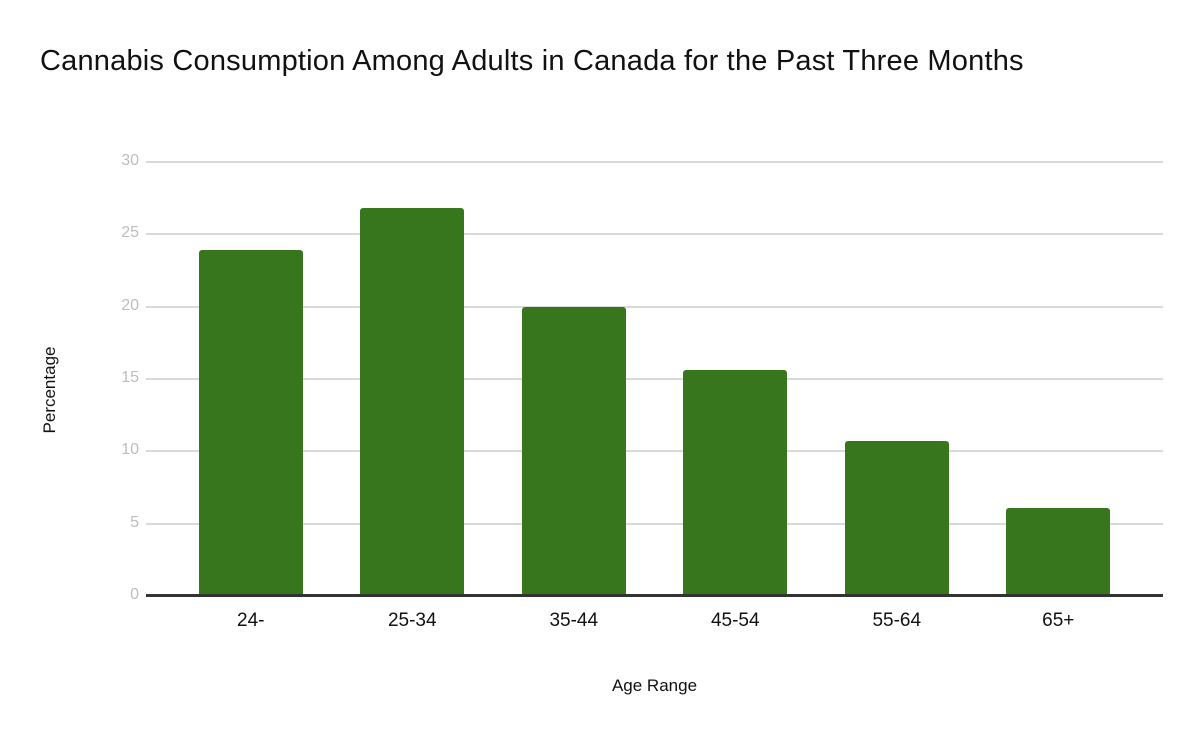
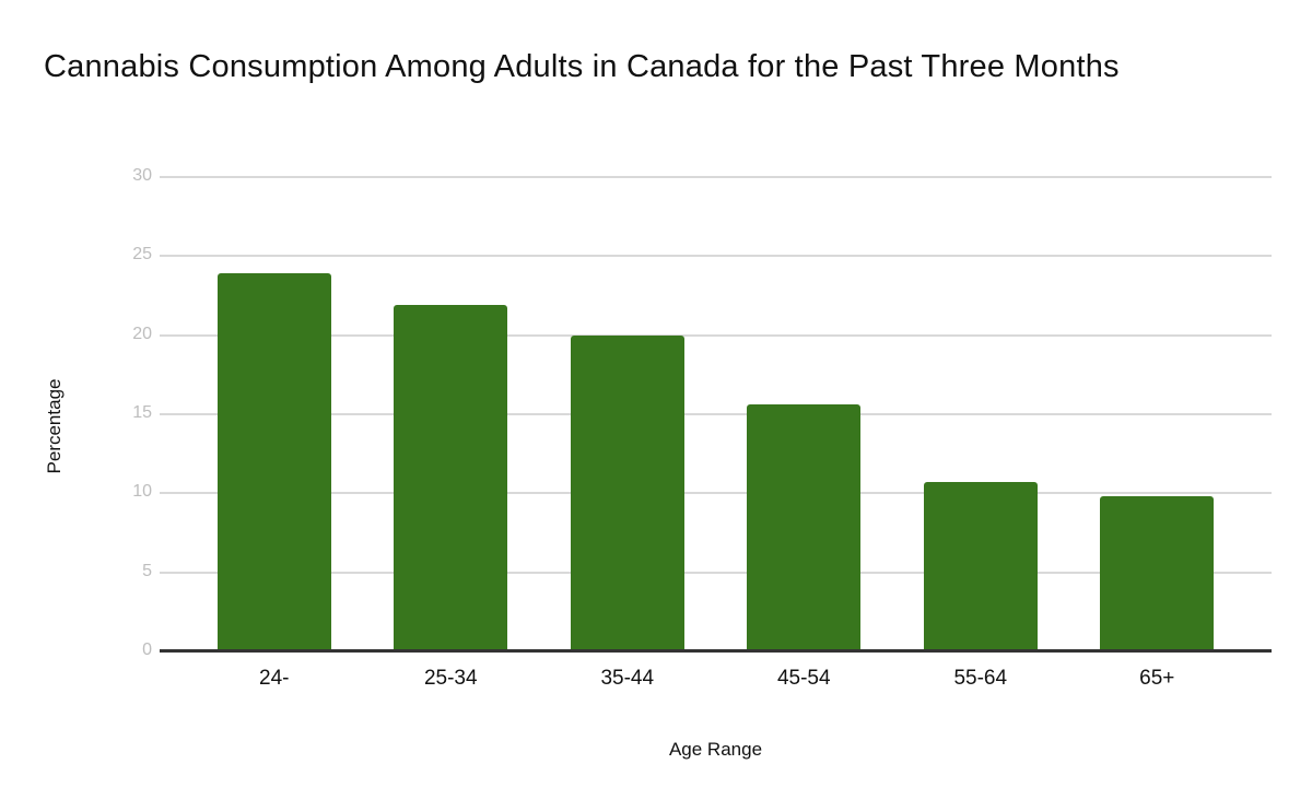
25-34: 26.8 -> 21.9
65+: 6.1 -> 9.8
